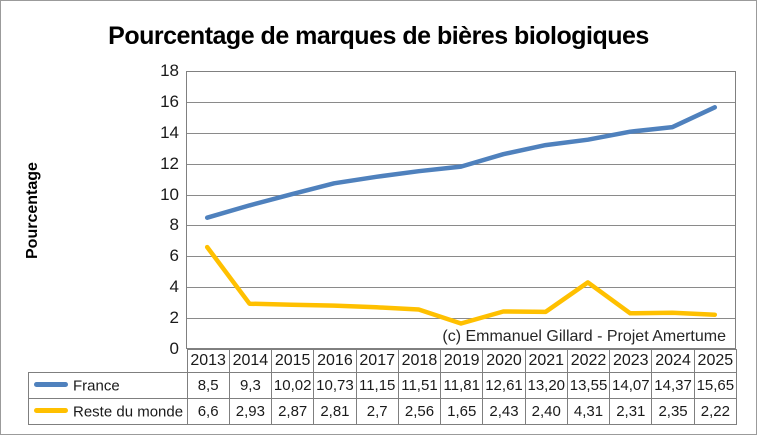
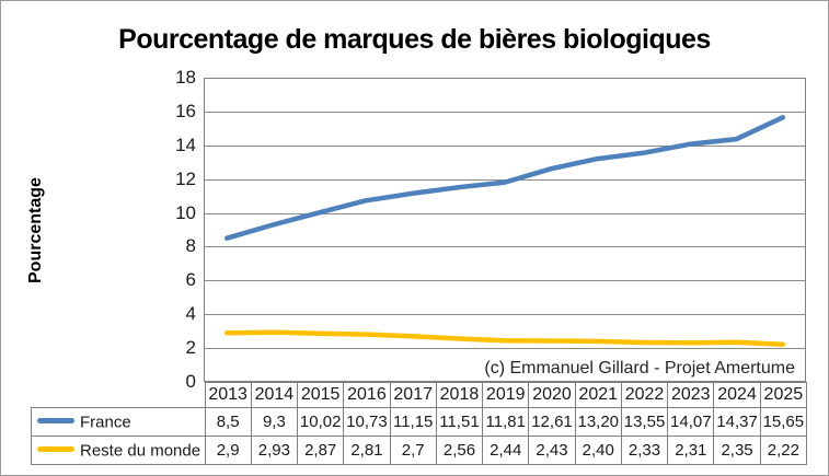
Reste du monde/2013: 6,6 -> 2,9
Reste du monde/2019: 1,65 -> 2,44
Reste du monde/2022: 4,31 -> 2,33
